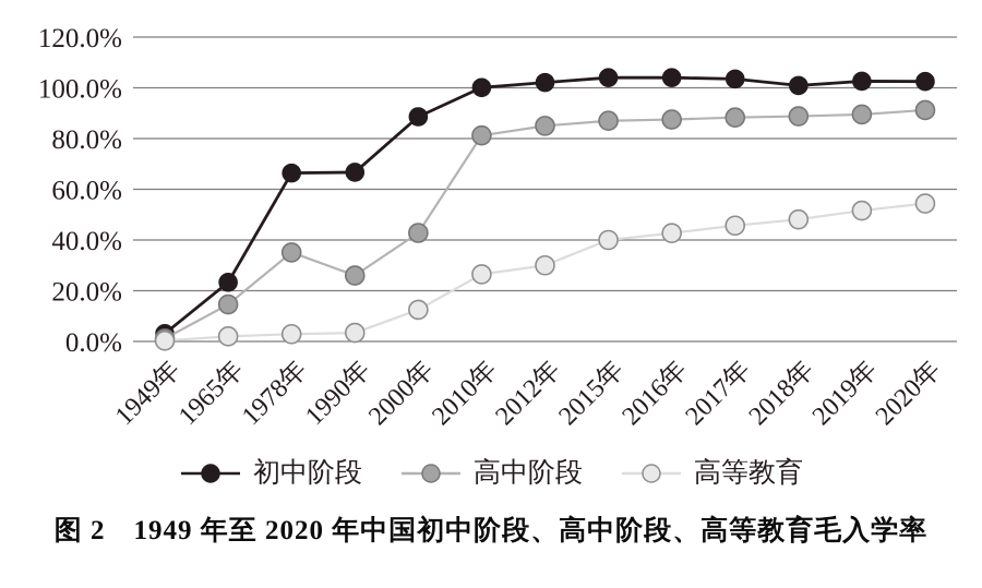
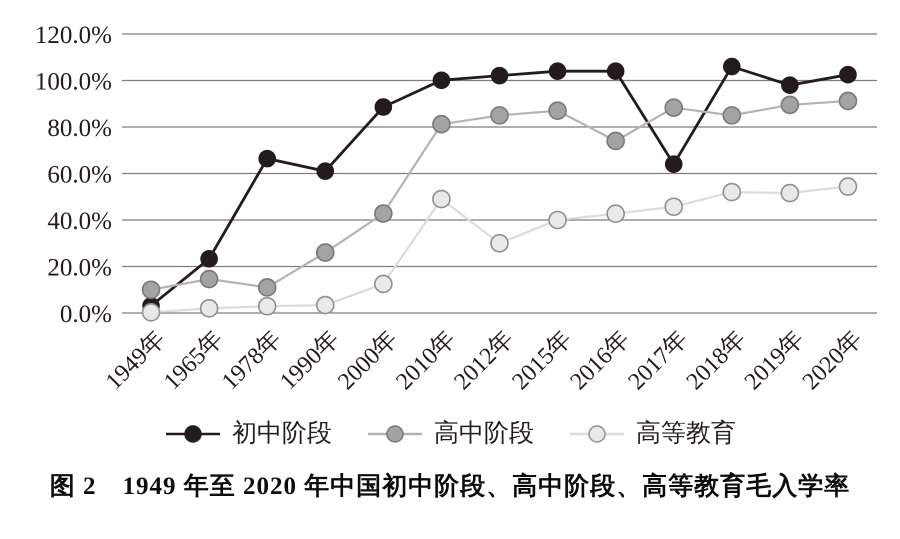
高中阶段/1949年: 1% -> 10%
高中阶段/1978年: 35% -> 11%
初中阶段/1990年: 67% -> 61%
高等教育/2010年: 26% -> 49%
高中阶段/2016年: 88% -> 74%
初中阶段/2017年: 104% -> 64%
初中阶段/2018年: 101% -> 106%
高中阶段/2018年: 89% -> 85%
高等教育/2018年: 48% -> 52%
初中阶段/2019年: 103% -> 98%
